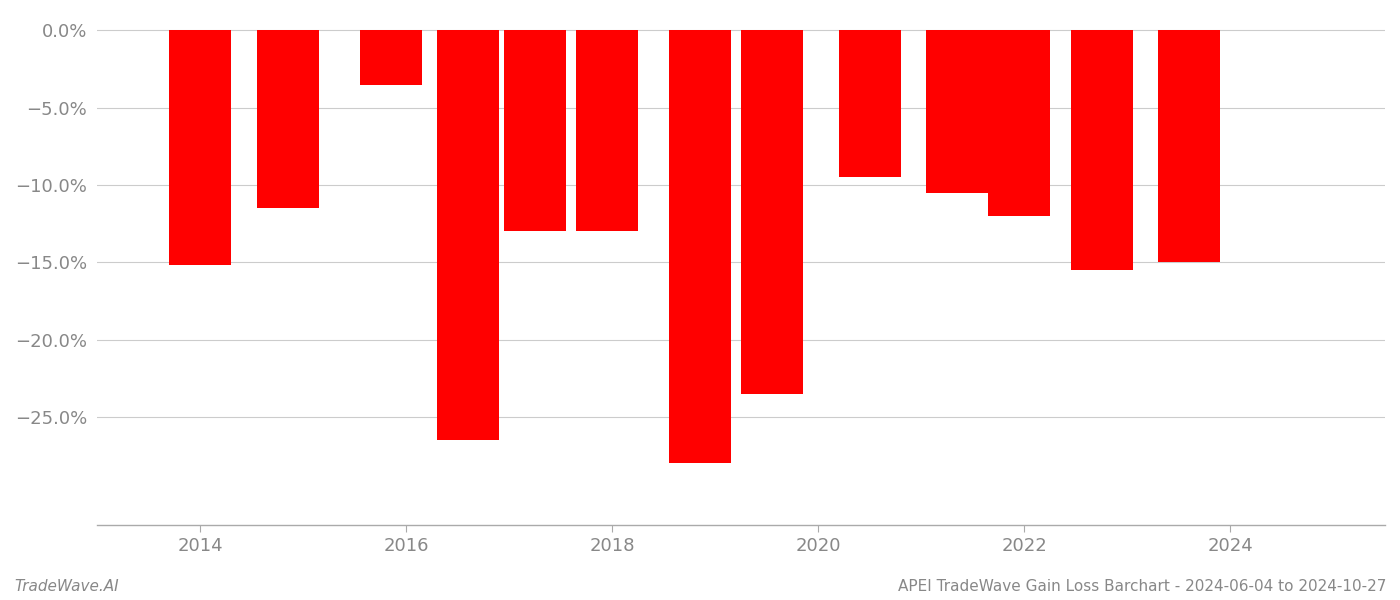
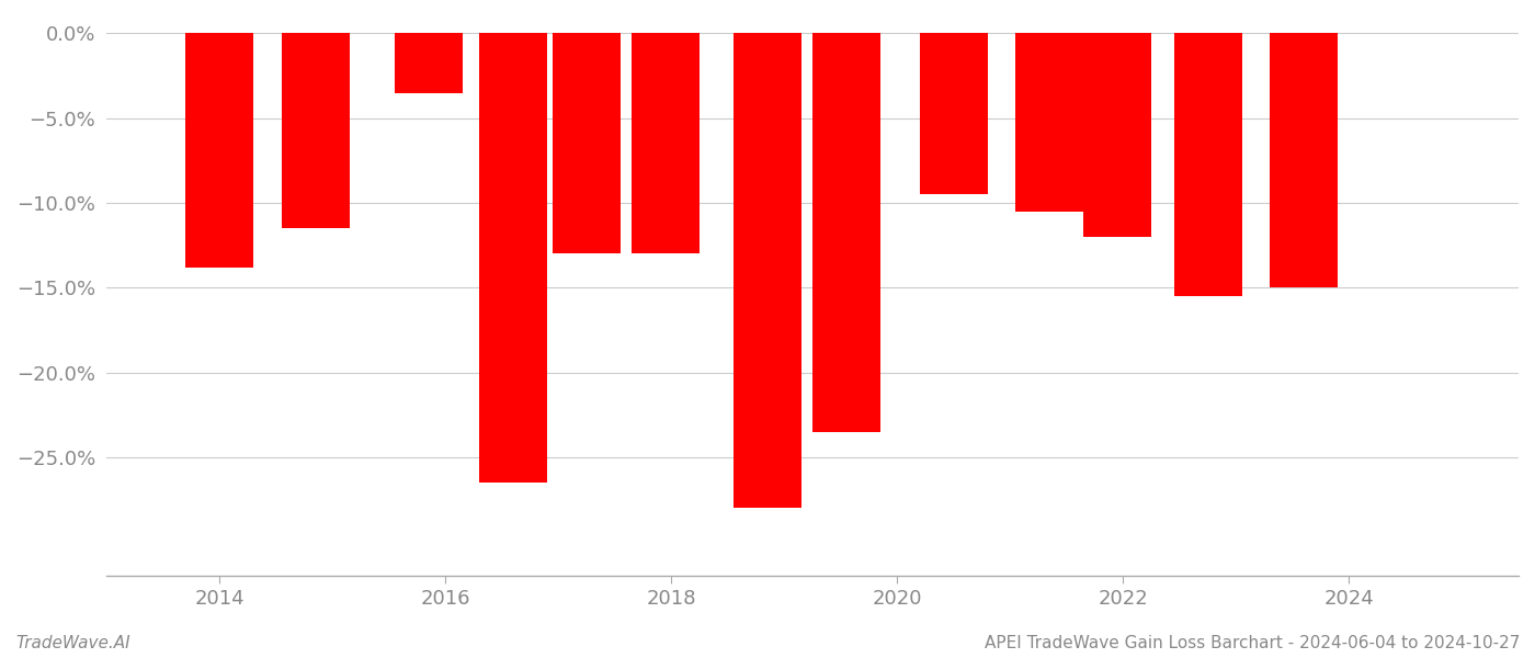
2014: -15.2% -> -13.8%
